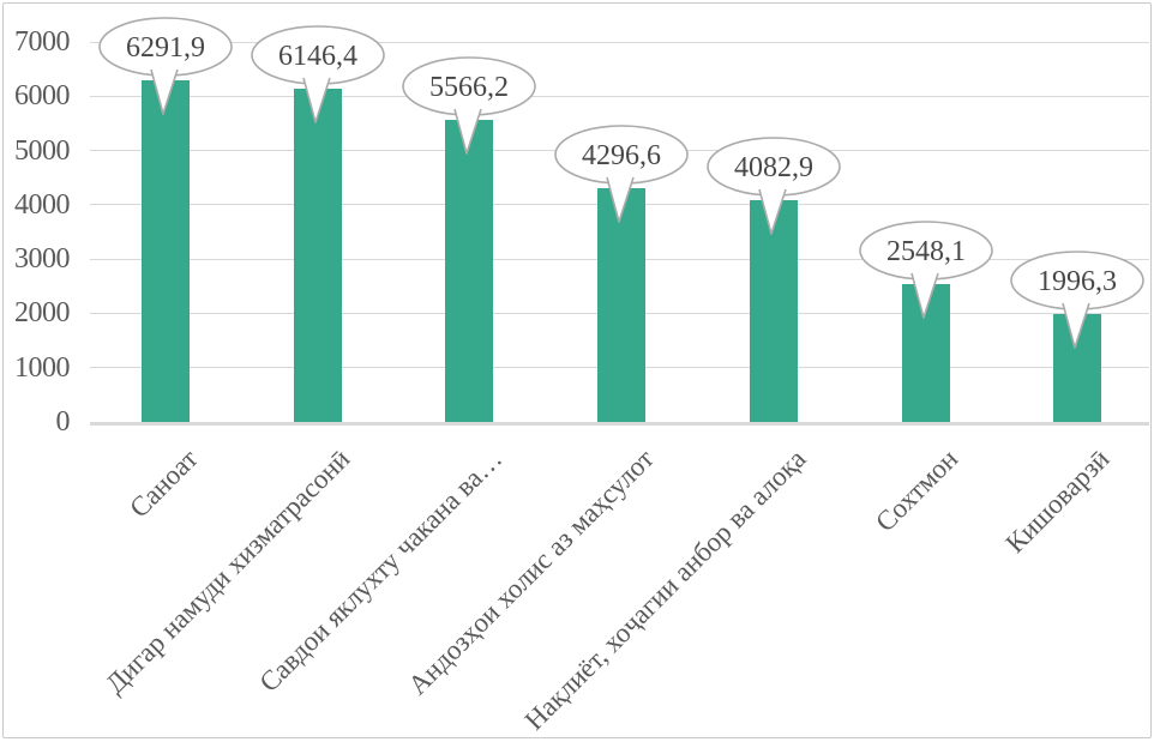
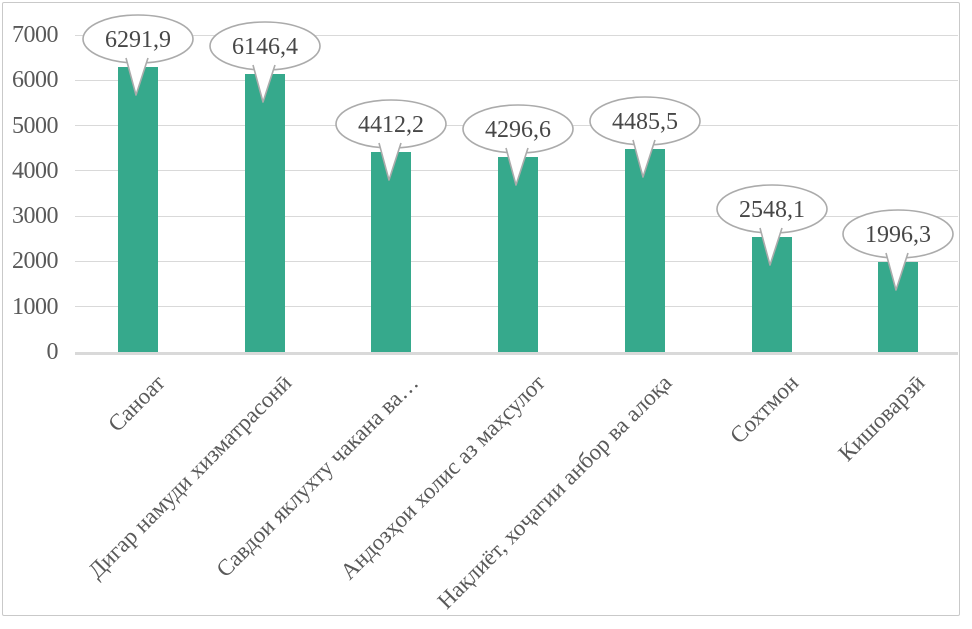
Савдои яклухту чакана ва…: 5566,2 -> 4412,2
Нақлиёт, хоҷагии анбор ва алоқа: 4082,9 -> 4485,5
